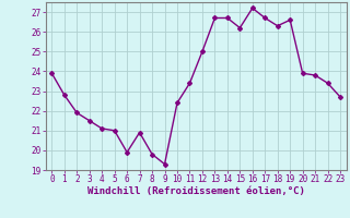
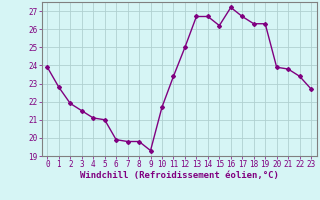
7: 20.9 -> 19.8
10: 22.4 -> 21.7
19: 26.6 -> 26.3
